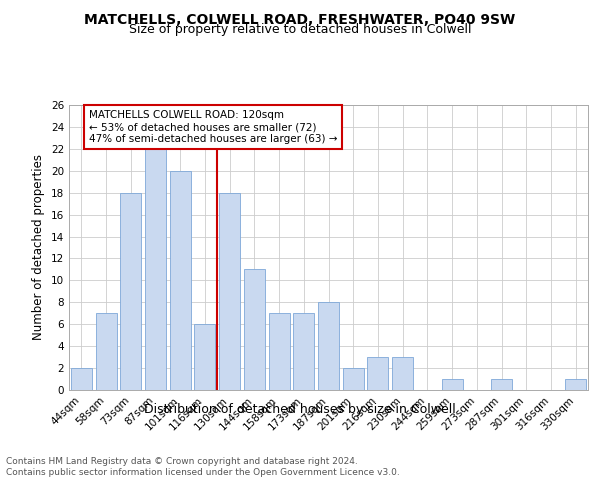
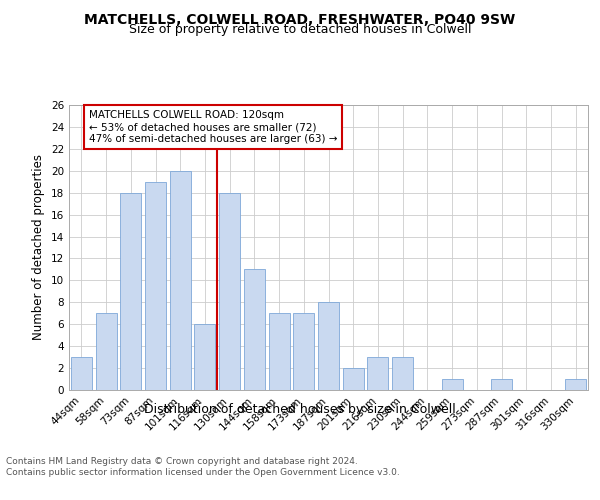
44sqm: 2 -> 3
87sqm: 22 -> 19
